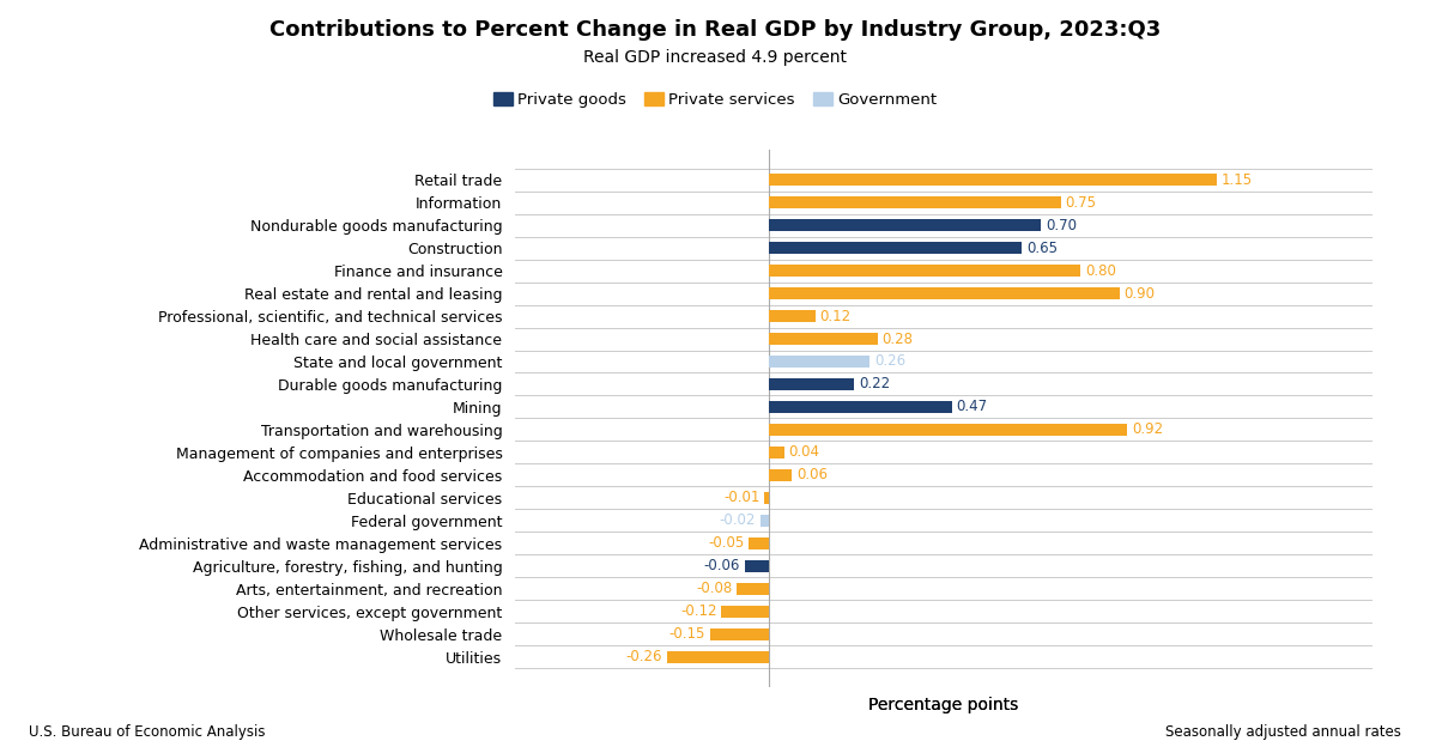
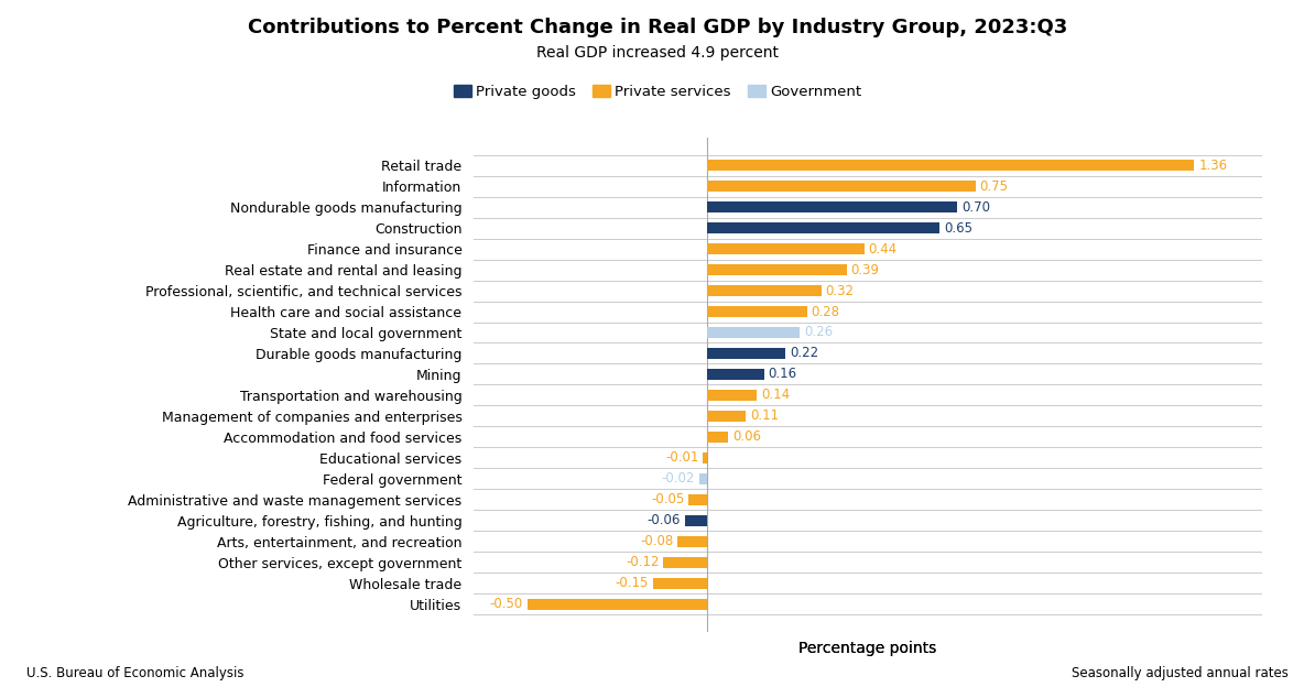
Retail trade: 1.15 -> 1.36
Finance and insurance: 0.80 -> 0.44
Real estate and rental and leasing: 0.90 -> 0.39
Professional, scientific, and technical services: 0.12 -> 0.32
Mining: 0.47 -> 0.16
Transportation and warehousing: 0.92 -> 0.14
Management of companies and enterprises: 0.04 -> 0.11
Utilities: -0.26 -> -0.50
